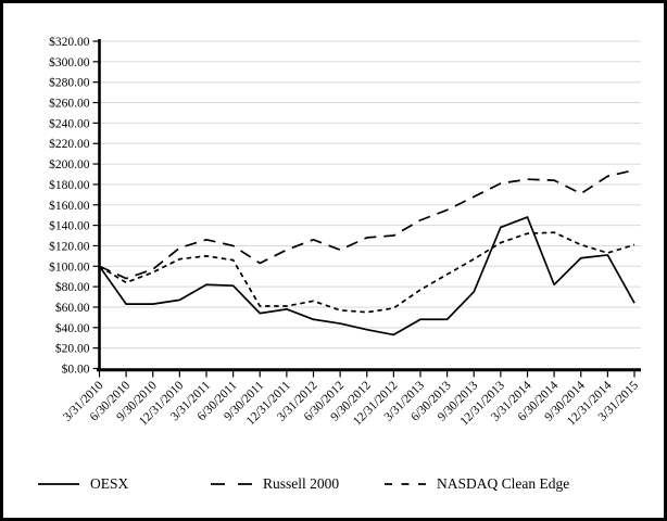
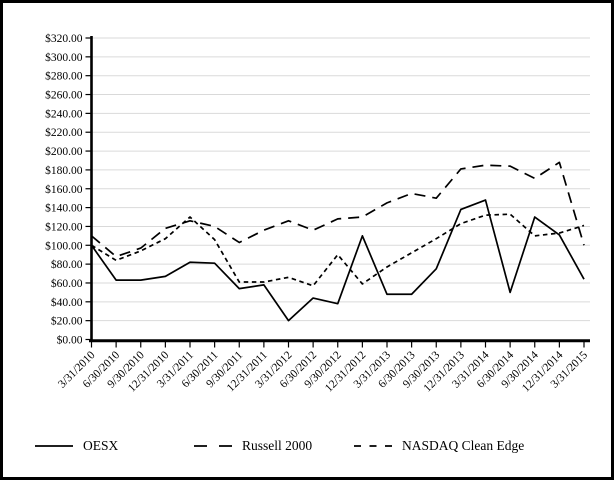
Russell 2000/3/31/2010: $100 -> $110
NASDAQ Clean Edge/3/31/2011: $110 -> $130
OESX/3/31/2012: $50 -> $20
NASDAQ Clean Edge/9/30/2012: $60 -> $90
OESX/12/31/2012: $30 -> $110
Russell 2000/9/30/2013: $170 -> $150
OESX/6/30/2014: $80 -> $50
OESX/9/30/2014: $110 -> $130
NASDAQ Clean Edge/9/30/2014: $120 -> $110
Russell 2000/3/31/2015: $190 -> $100
